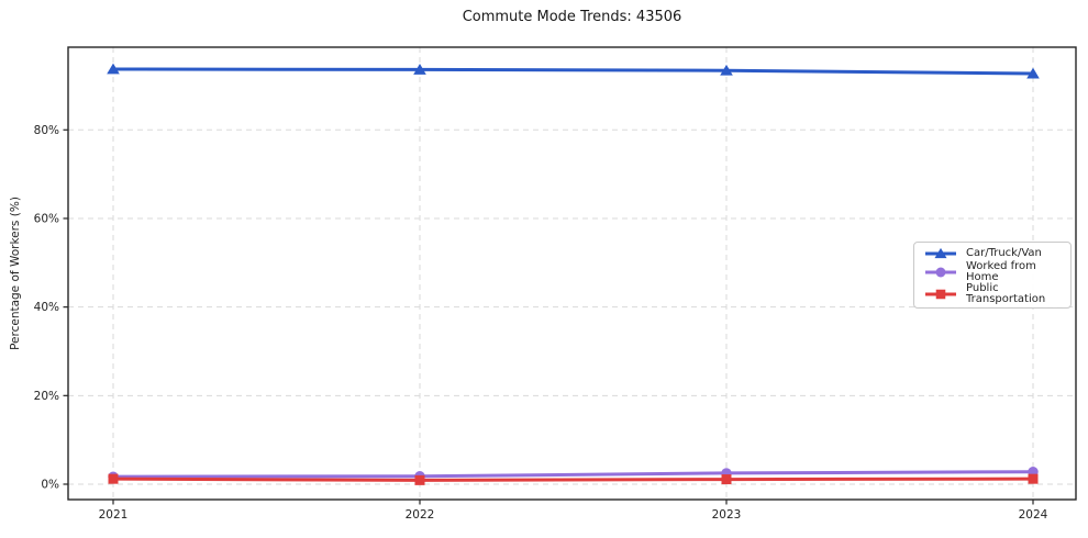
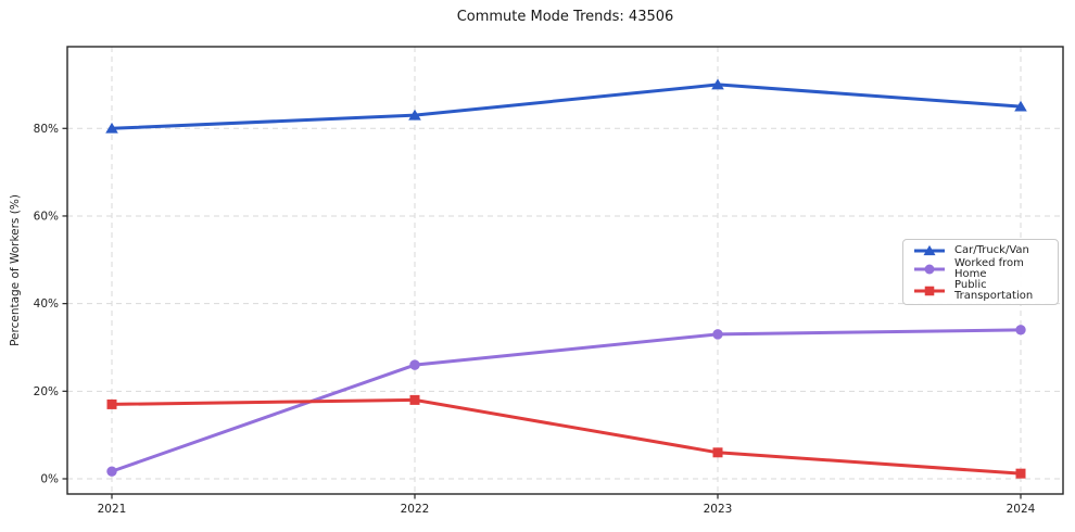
Car/Truck/Van/2021: 94% -> 80%
Public Transportation/2021: 1% -> 17%
Car/Truck/Van/2022: 94% -> 83%
Worked from Home/2022: 2% -> 26%
Public Transportation/2022: 1% -> 18%
Car/Truck/Van/2023: 93% -> 90%
Worked from Home/2023: 2% -> 33%
Public Transportation/2023: 1% -> 6%
Car/Truck/Van/2024: 93% -> 85%
Worked from Home/2024: 3% -> 34%
